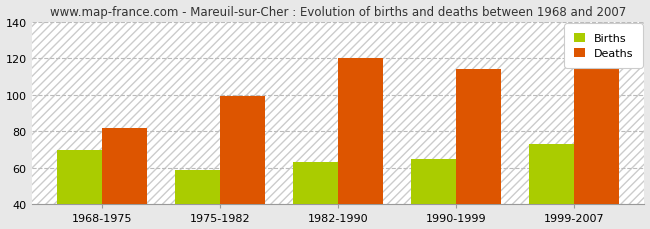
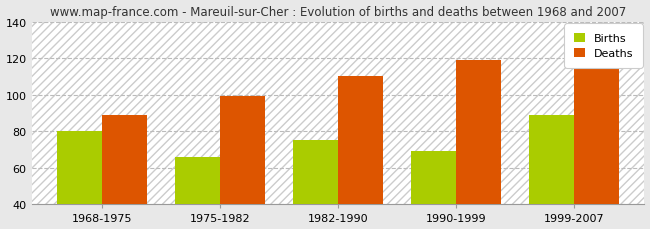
Births/1968-1975: 70 -> 80
Deaths/1968-1975: 82 -> 89
Births/1975-1982: 59 -> 66
Births/1982-1990: 63 -> 75
Deaths/1982-1990: 120 -> 110
Births/1990-1999: 65 -> 69
Deaths/1990-1999: 114 -> 119
Births/1999-2007: 73 -> 89
